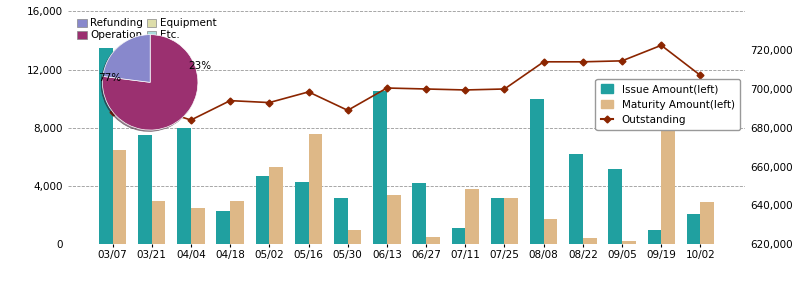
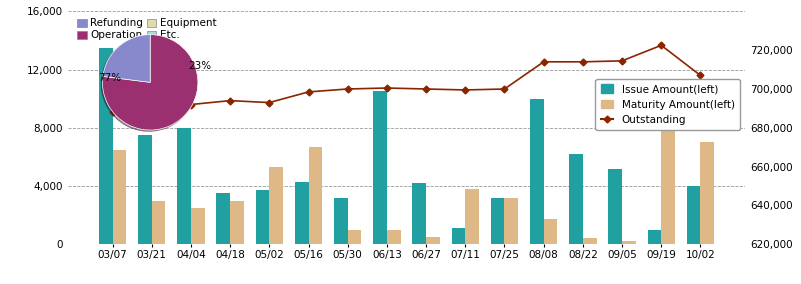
Outstanding/04/04: 684,000 -> 692,000
Issue Amount(left)/04/18: 2,300 -> 3,500
Issue Amount(left)/05/02: 4,700 -> 3,700
Maturity Amount(left)/05/16: 7,600 -> 6,700
Outstanding/05/30: 689,000 -> 700,000
Maturity Amount(left)/06/13: 3,400 -> 1,000
Issue Amount(left)/10/02: 2,100 -> 4,000
Maturity Amount(left)/10/02: 2,900 -> 7,000
